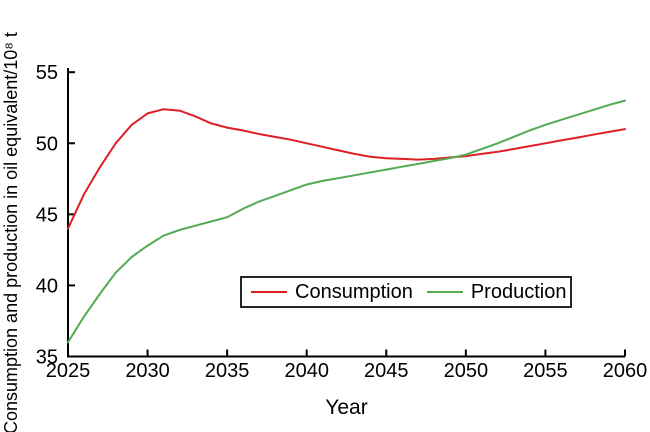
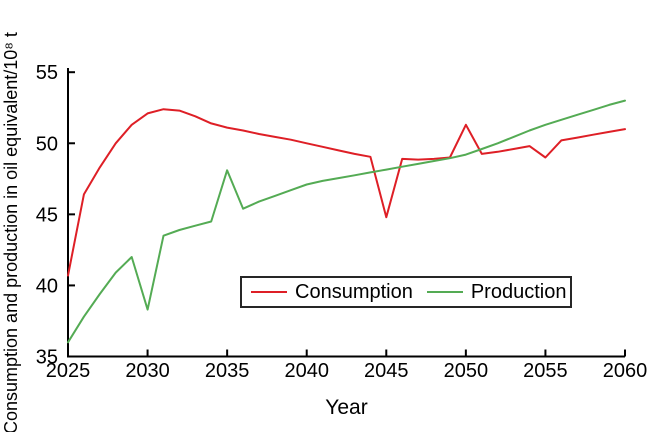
Consumption/2025: 44.0 -> 40.7
Production/2030: 42.8 -> 38.3
Production/2035: 44.8 -> 48.1
Consumption/2045: 49.0 -> 44.8
Consumption/2050: 49.1 -> 51.3
Consumption/2055: 50.0 -> 49.0
